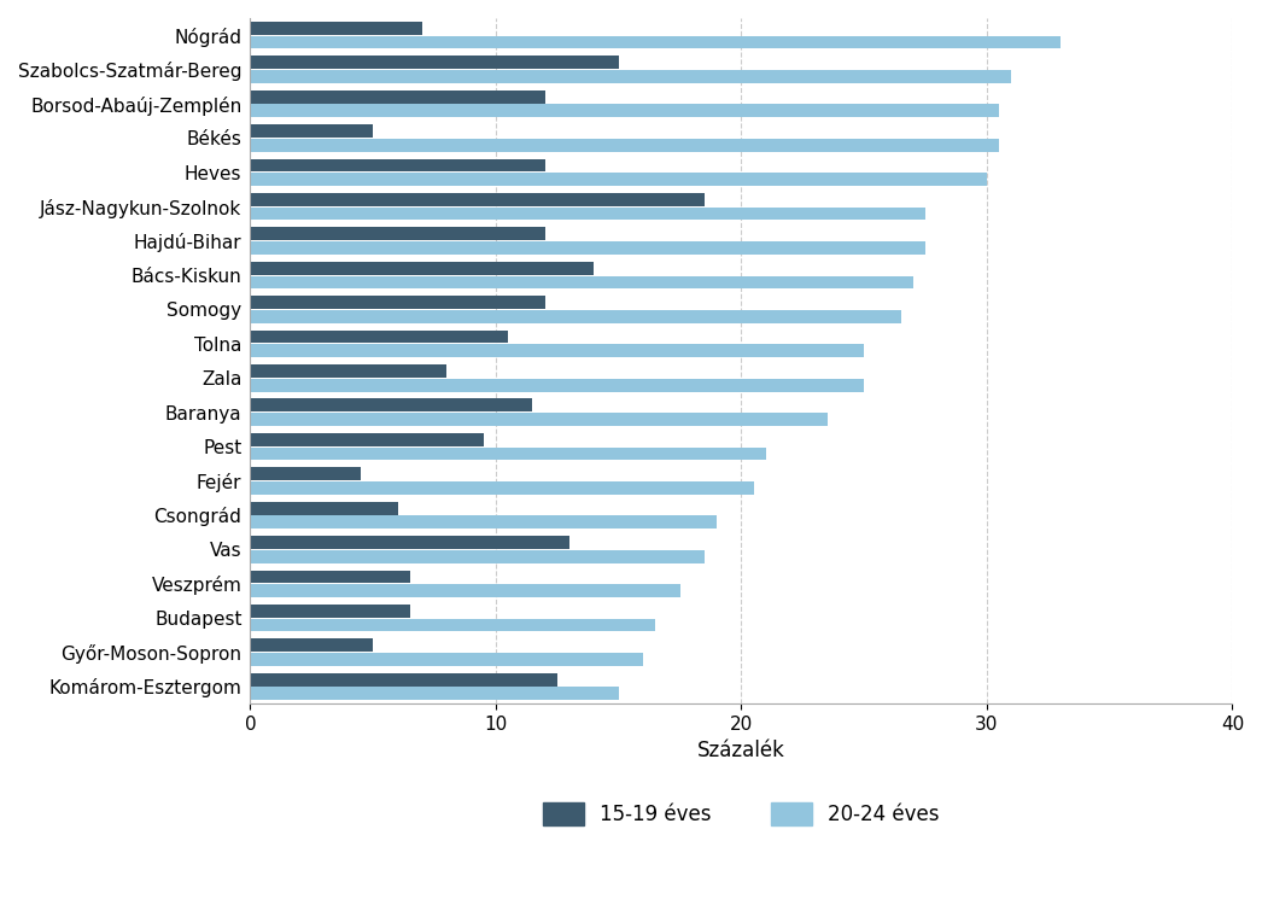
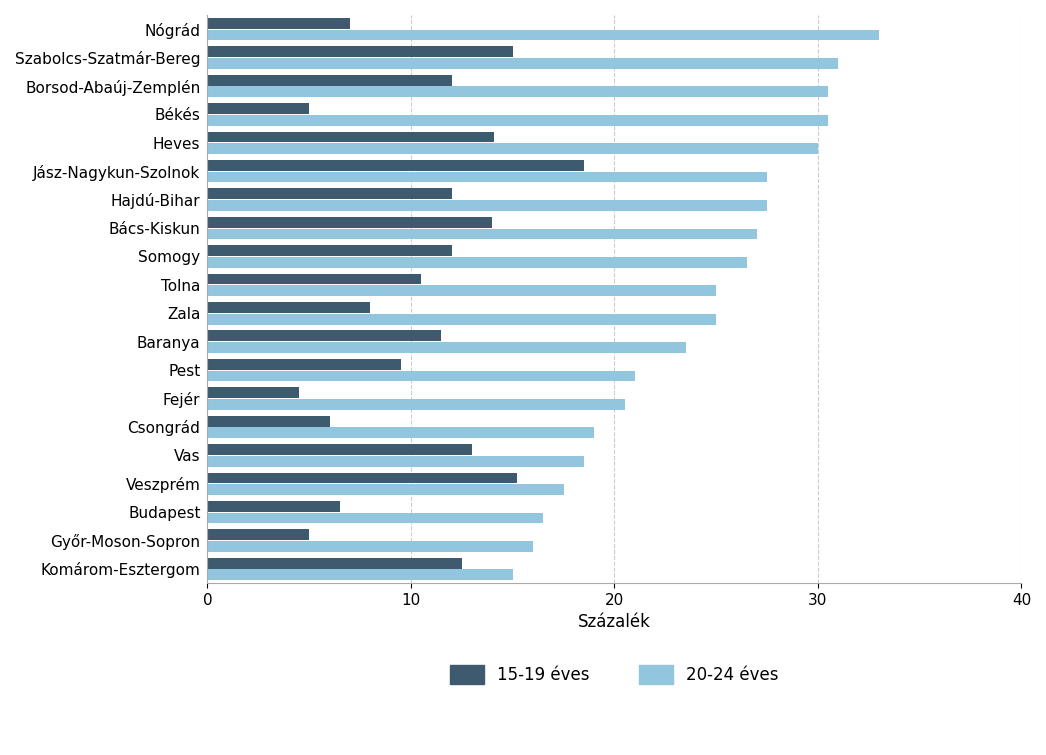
15-19 éves/Heves: 12.0 -> 14.1
15-19 éves/Veszprém: 6.5 -> 15.2
